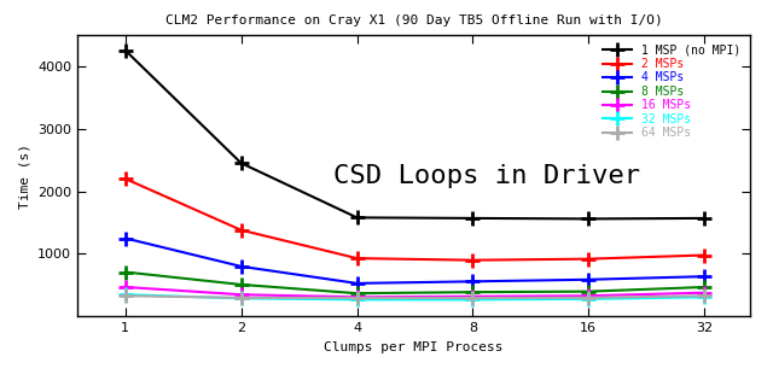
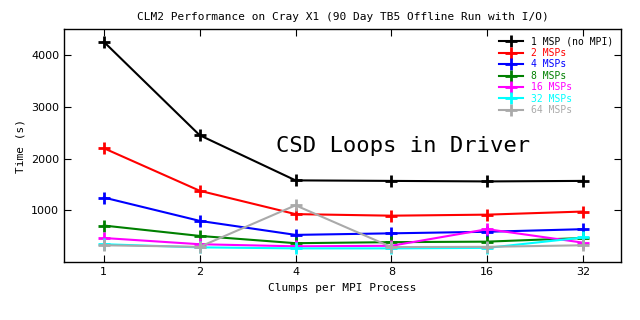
64 MSPs/4: 300 -> 1100
16 MSPs/16: 330 -> 640
32 MSPs/32: 310 -> 480
